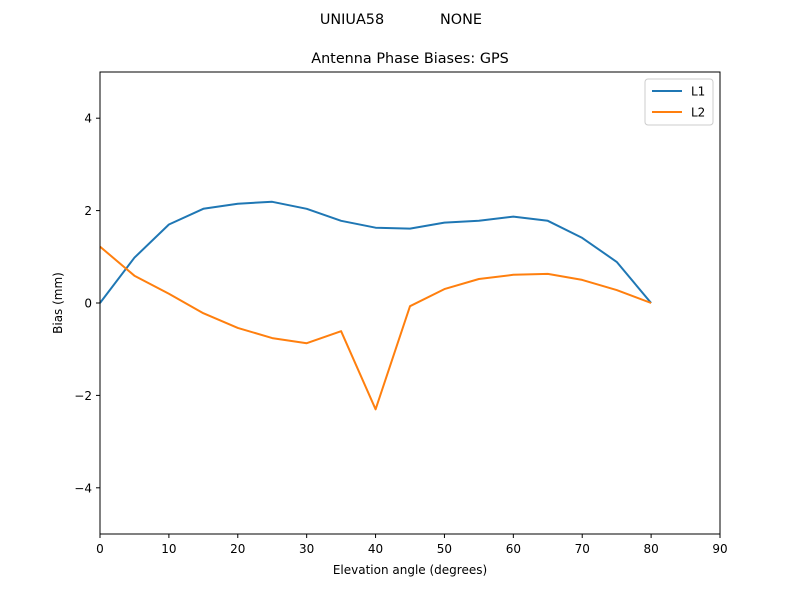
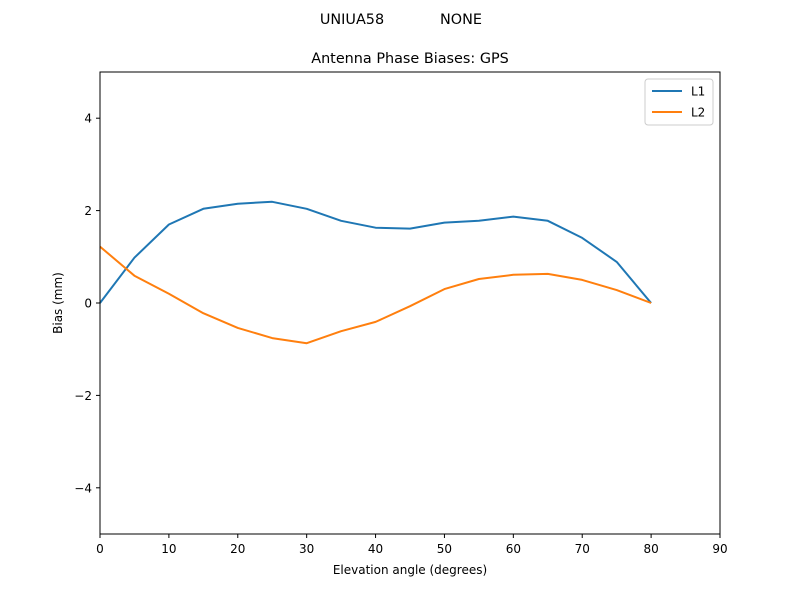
L2/40: -2.3 -> -0.4
